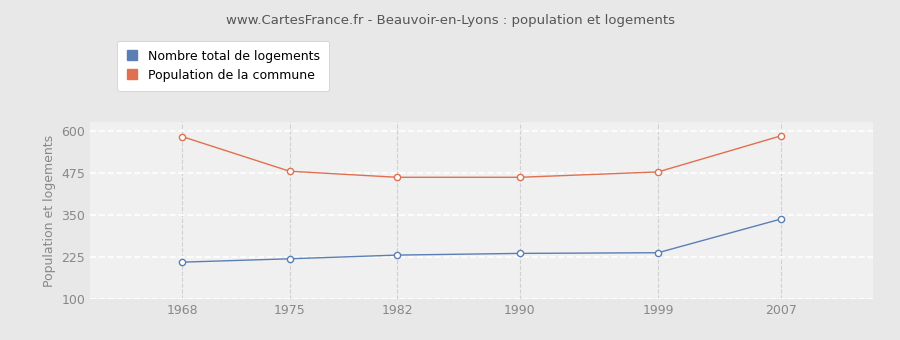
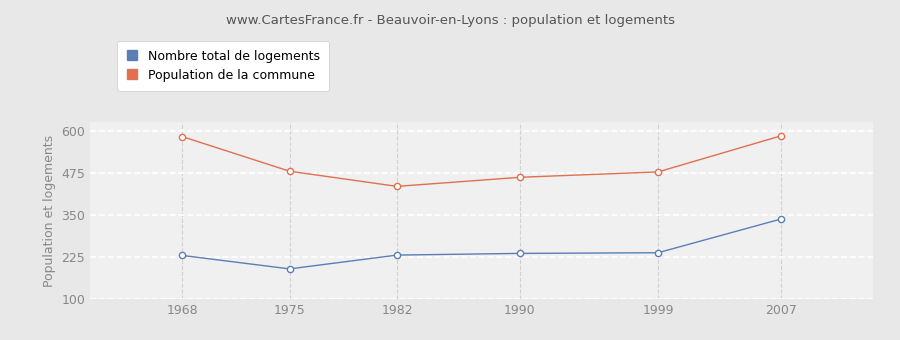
Nombre total de logements/1968: 210 -> 230
Nombre total de logements/1975: 220 -> 190
Population de la commune/1982: 462 -> 435
